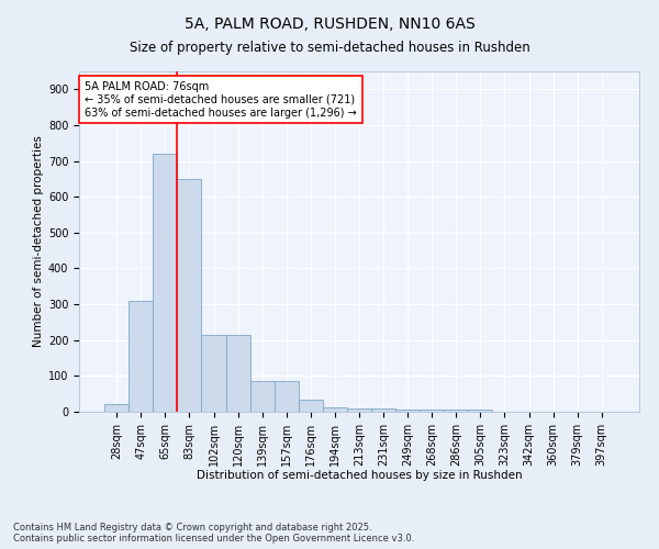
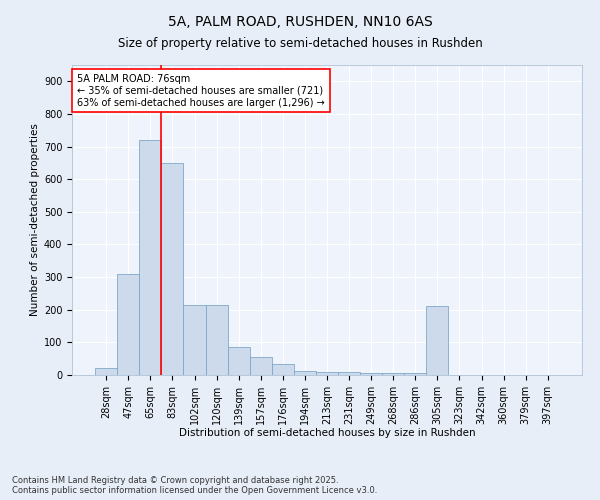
157sqm: 85 -> 55
305sqm: 5 -> 210
